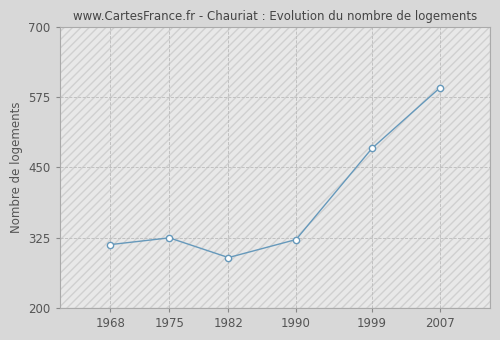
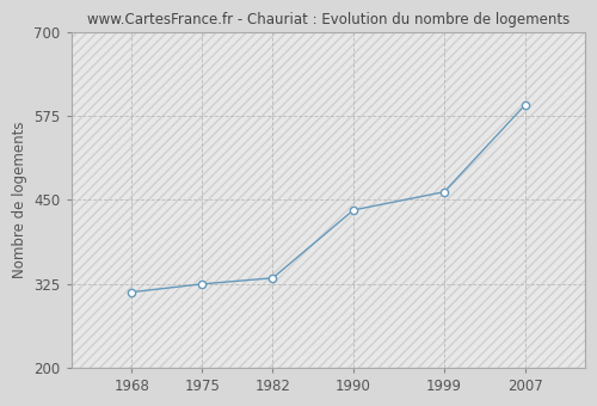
1982: 290 -> 334
1990: 322 -> 435
1999: 484 -> 462
